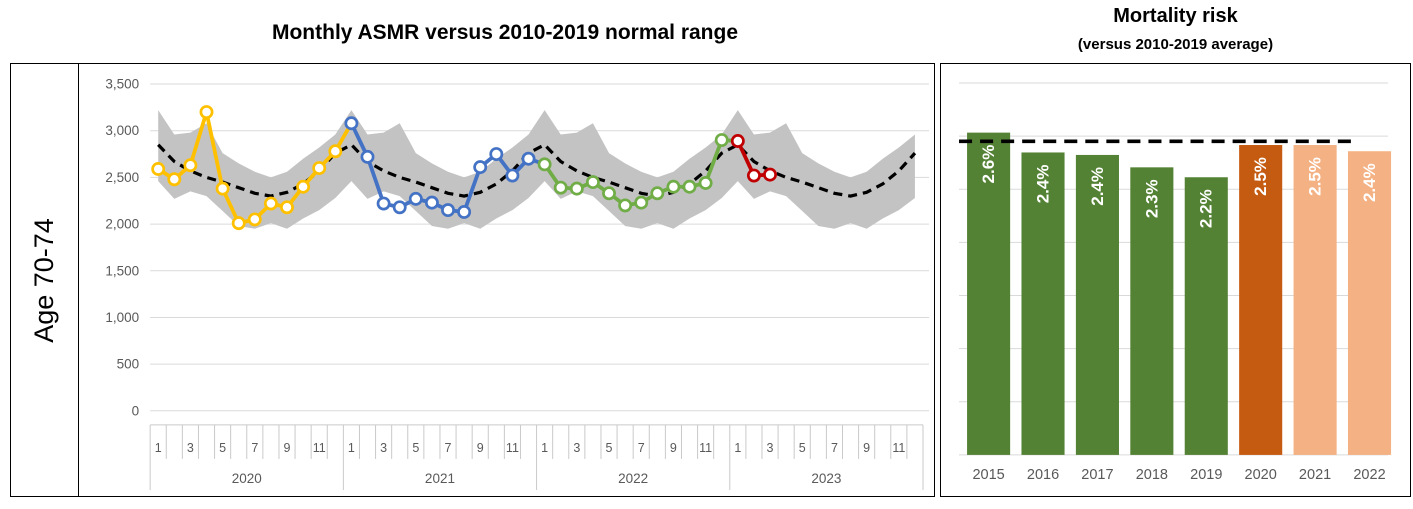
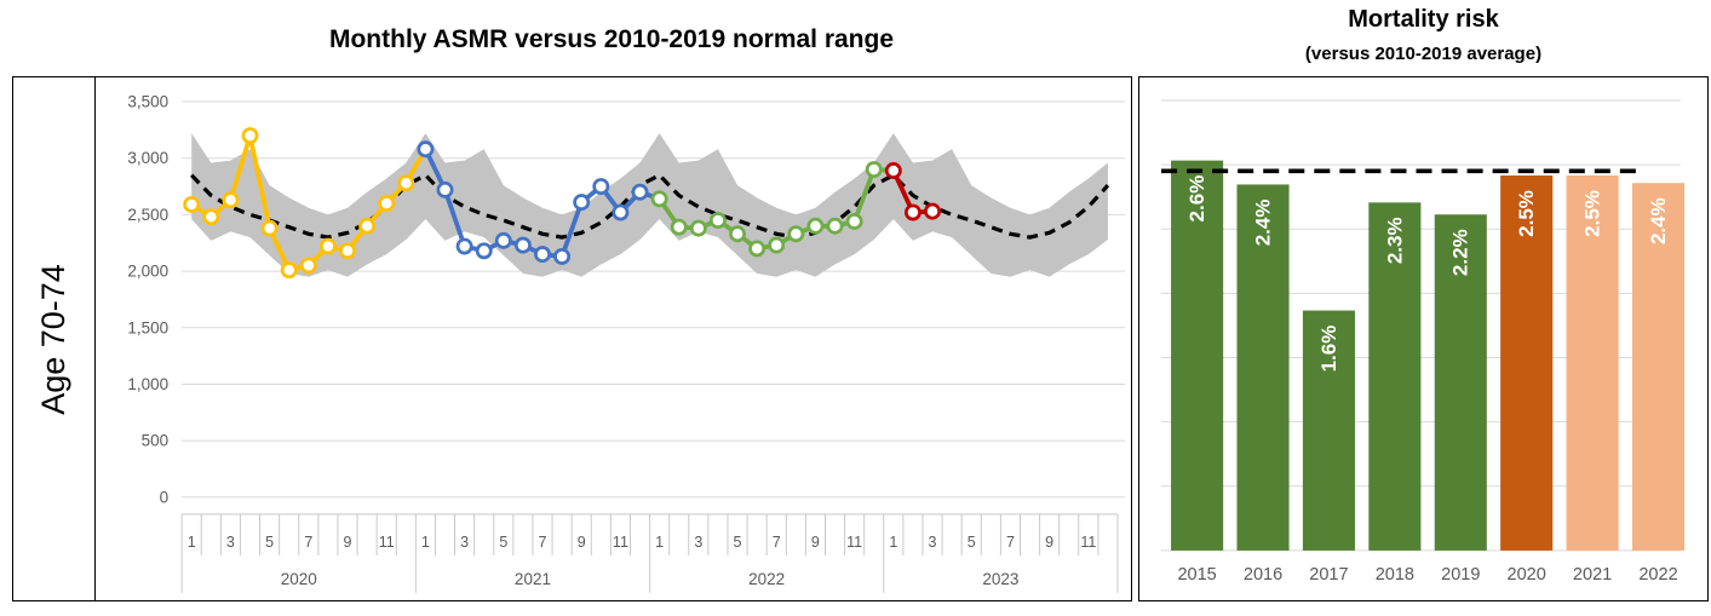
Mortality risk/2017: 2.4% -> 1.6%
